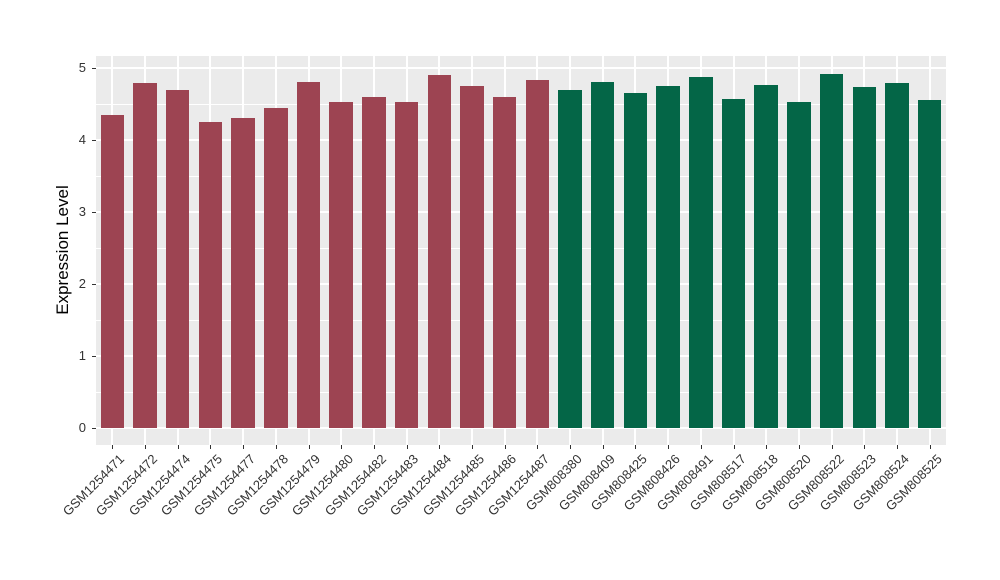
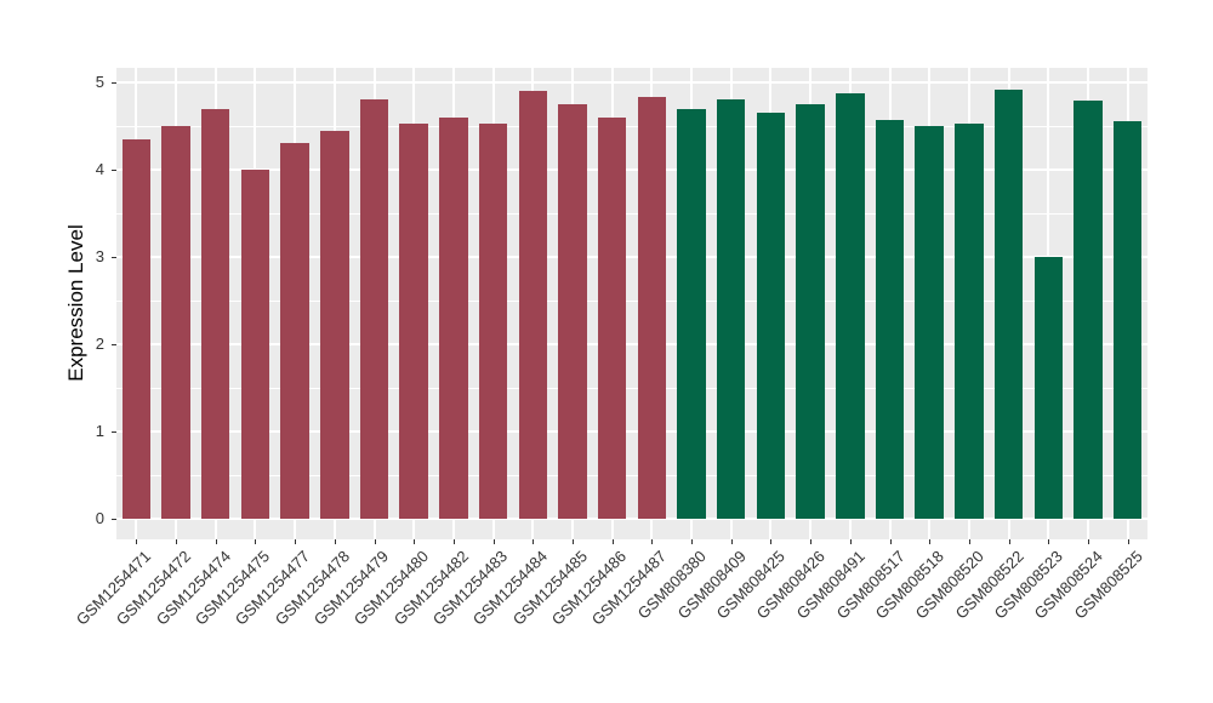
GSM1254472: 4.8 -> 4.5
GSM1254475: 4.2 -> 4.0
GSM808518: 4.8 -> 4.5
GSM808523: 4.7 -> 3.0
